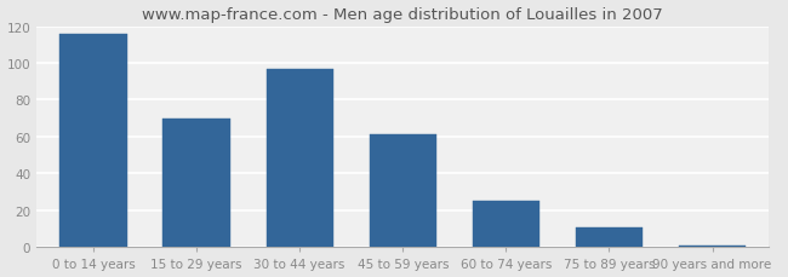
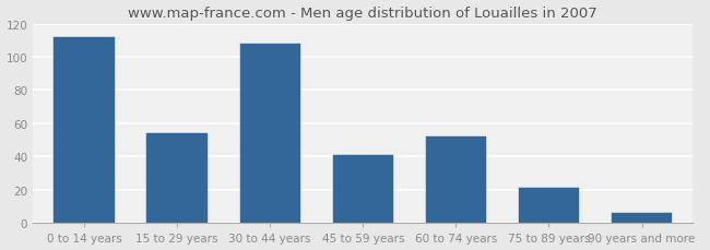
0 to 14 years: 116 -> 112
15 to 29 years: 70 -> 54
30 to 44 years: 97 -> 108
45 to 59 years: 61 -> 41
60 to 74 years: 25 -> 52
75 to 89 years: 11 -> 21
90 years and more: 1 -> 6
